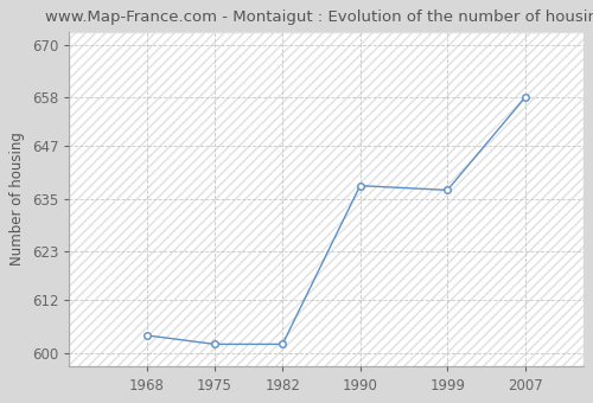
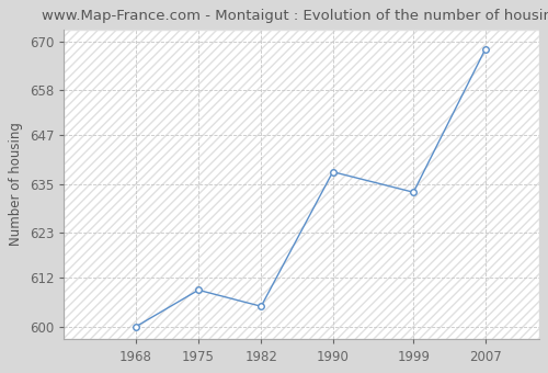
1968: 604 -> 600
1975: 602 -> 609
1982: 602 -> 605
1999: 637 -> 633
2007: 658 -> 668
